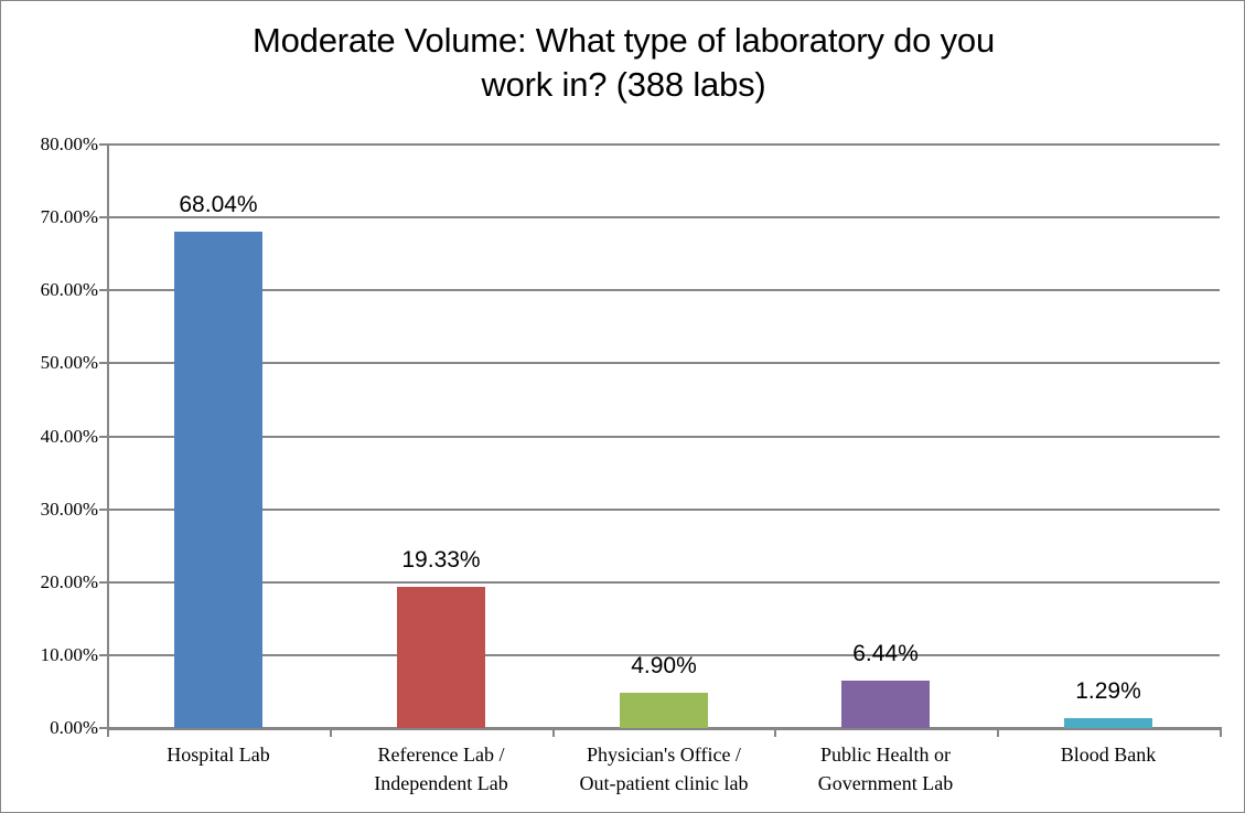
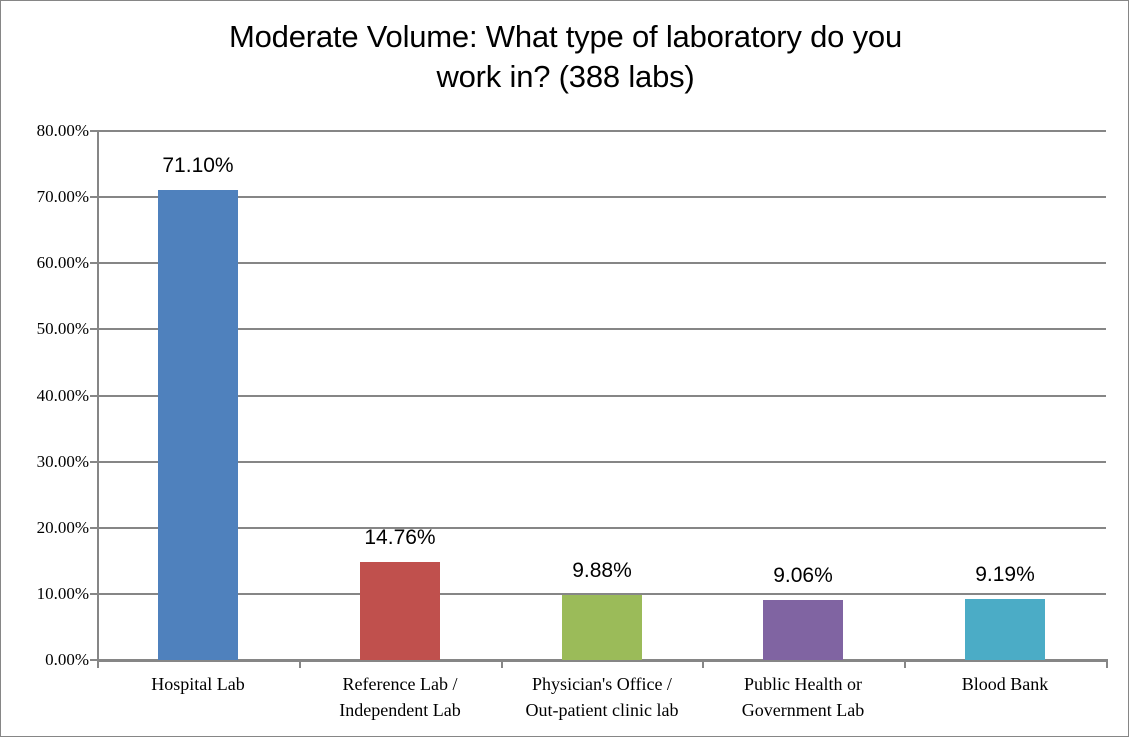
Hospital Lab: 68.04% -> 71.10%
Reference Lab / Independent Lab: 19.33% -> 14.76%
Physician's Office / Out-patient clinic lab: 4.90% -> 9.88%
Public Health or Government Lab: 6.44% -> 9.06%
Blood Bank: 1.29% -> 9.19%
